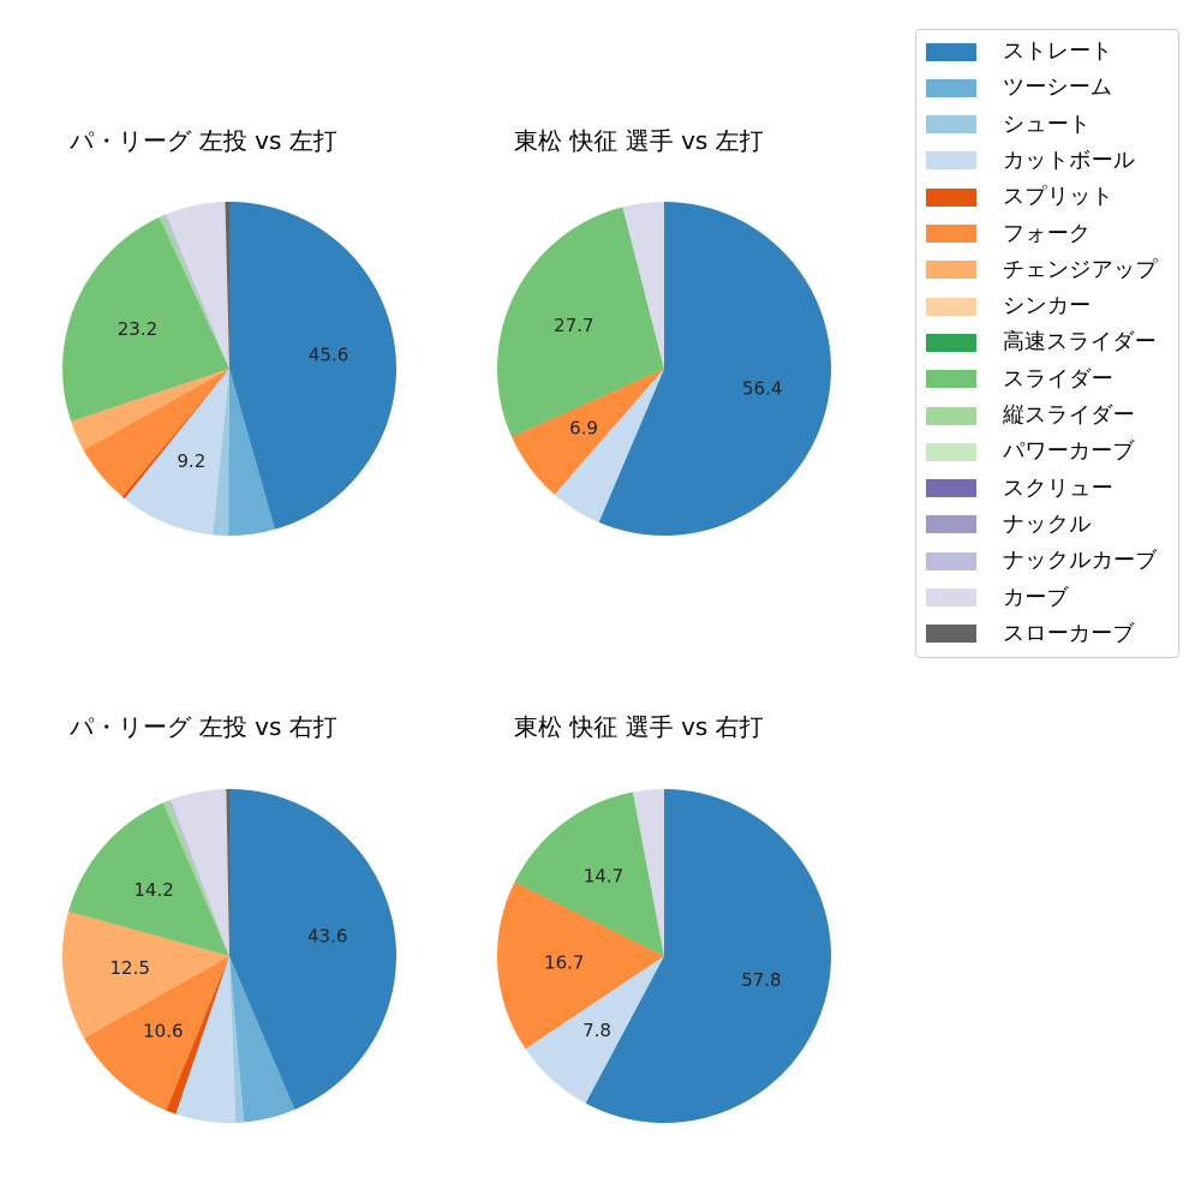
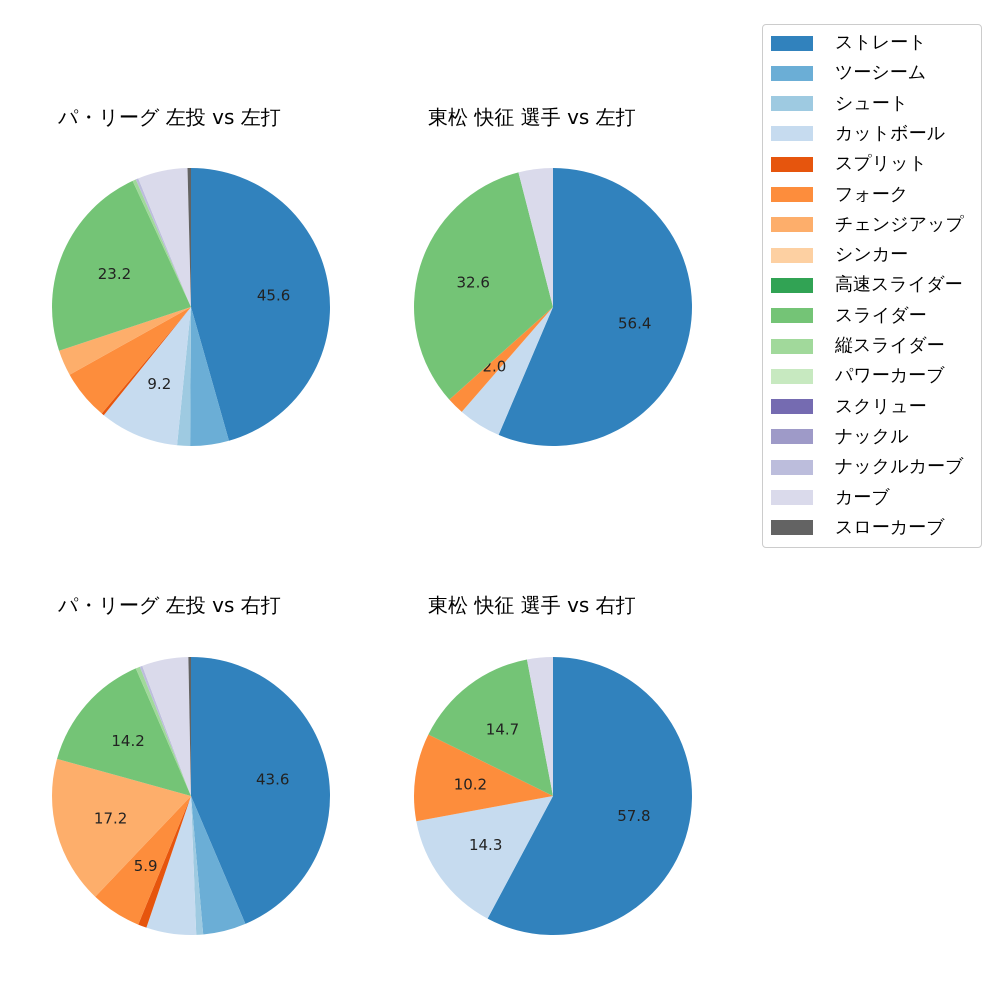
東松 快征 選手 vs 左打/フォーク: 6.9 -> 2.0
東松 快征 選手 vs 左打/スライダー: 27.7 -> 32.6
パ・リーグ 左投 vs 右打/フォーク: 10.6 -> 5.9
パ・リーグ 左投 vs 右打/チェンジアップ: 12.5 -> 17.2
東松 快征 選手 vs 右打/カットボール: 7.8 -> 14.3
東松 快征 選手 vs 右打/フォーク: 16.7 -> 10.2
